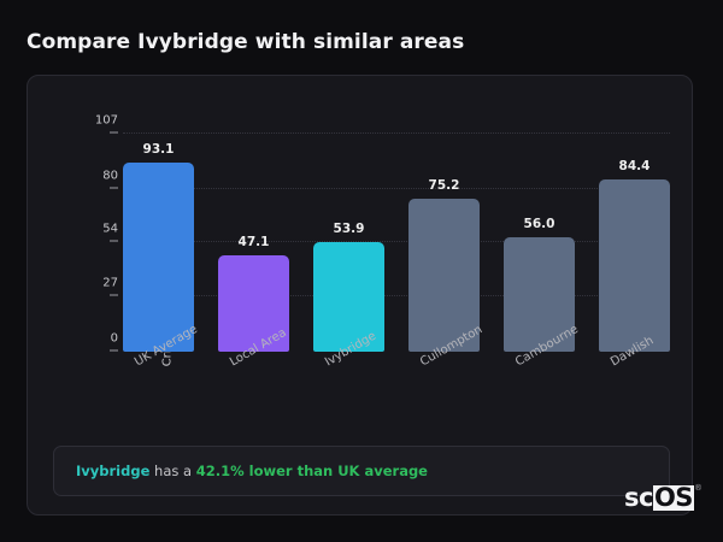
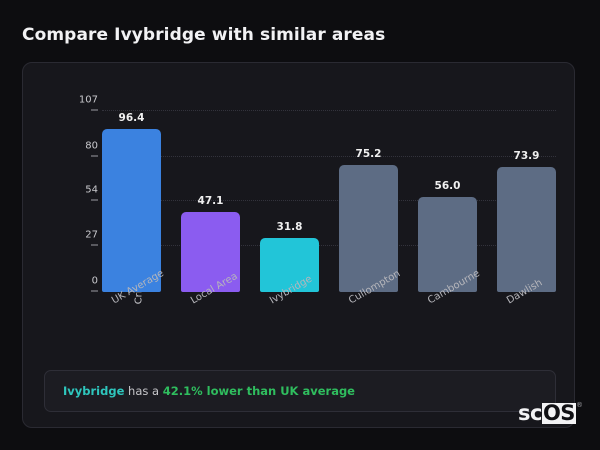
UK Average: 93.1 -> 96.4
Ivybridge: 53.9 -> 31.8
Dawlish: 84.4 -> 73.9
